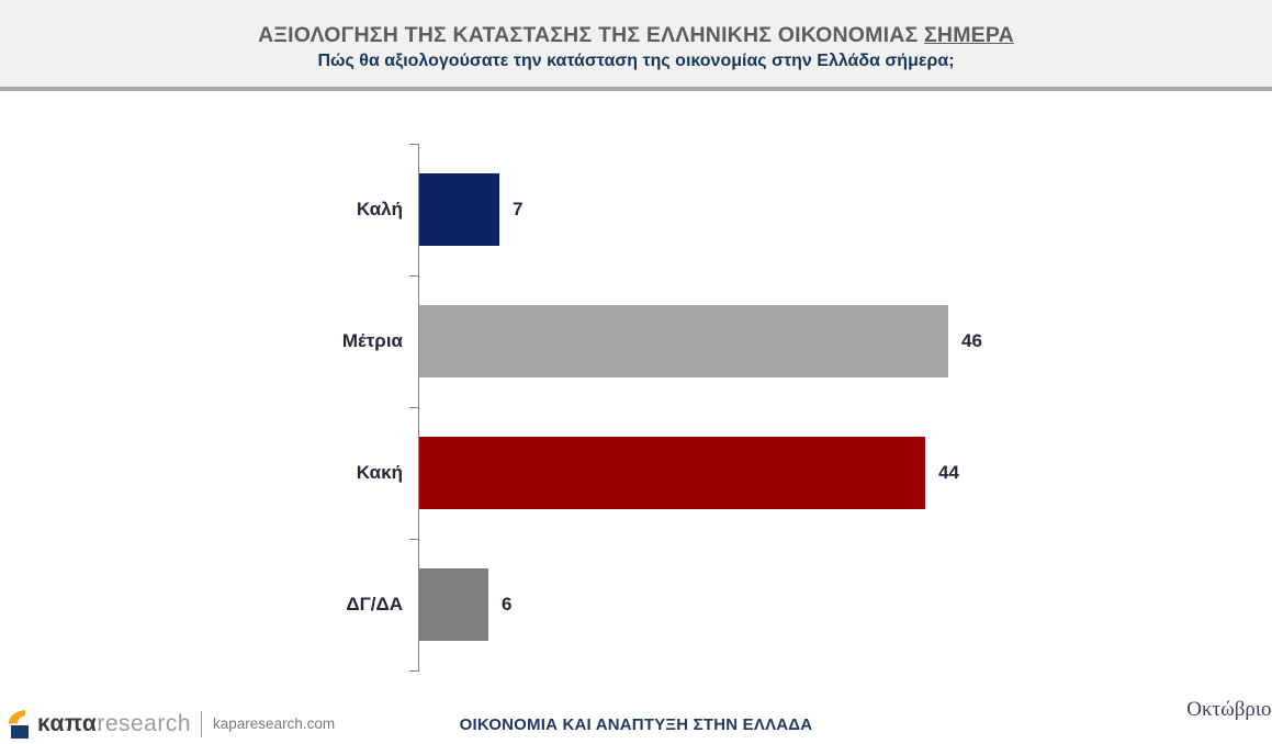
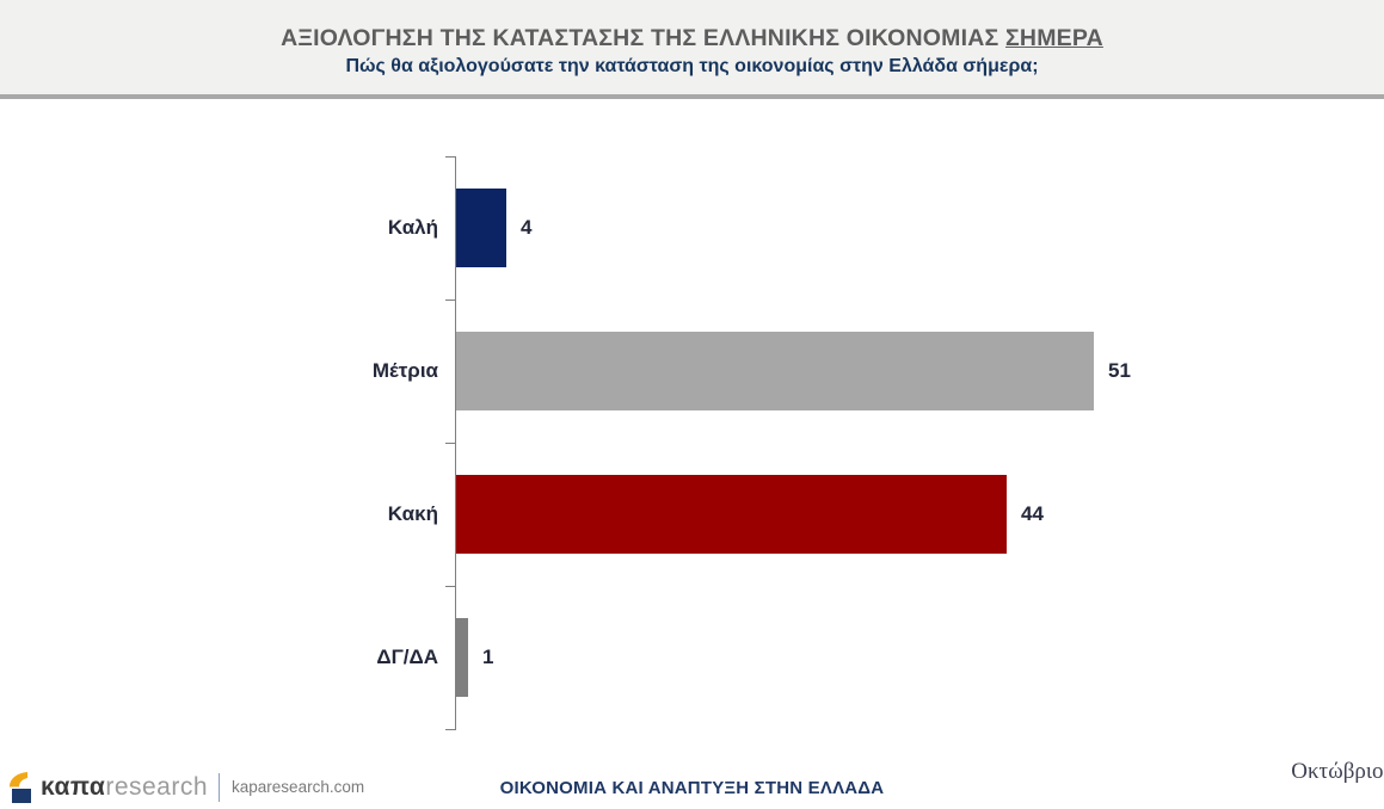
Καλή: 7 -> 4
Μέτρια: 46 -> 51
ΔΓ/ΔΑ: 6 -> 1
